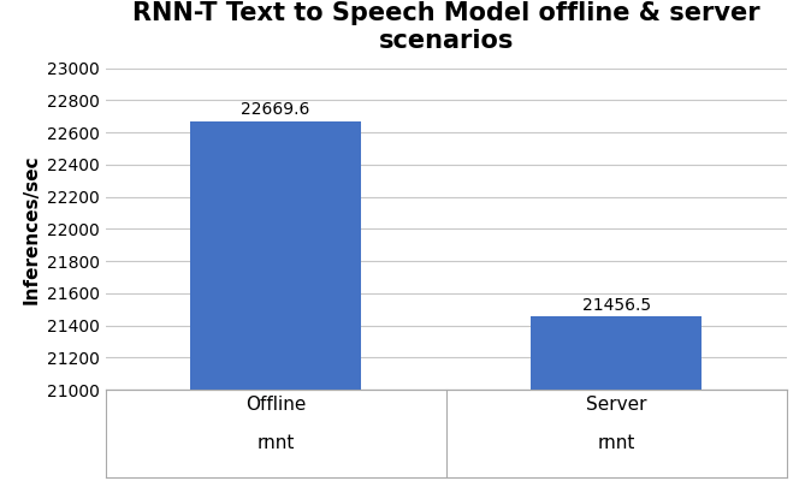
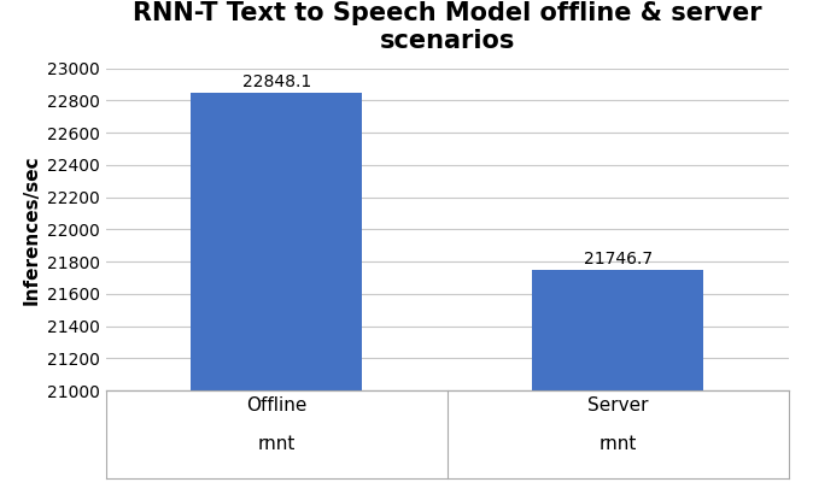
Offline: 22669.6 -> 22848.1
Server: 21456.5 -> 21746.7
